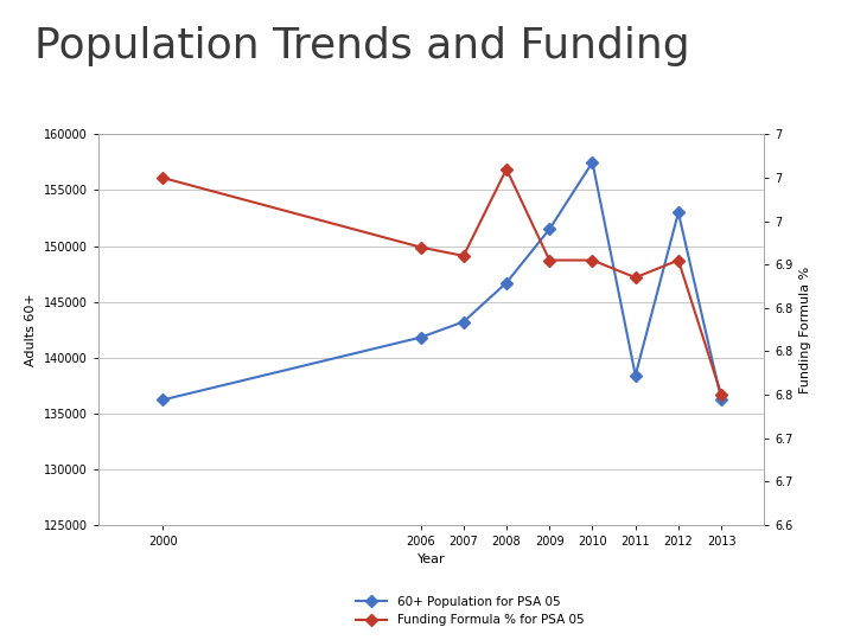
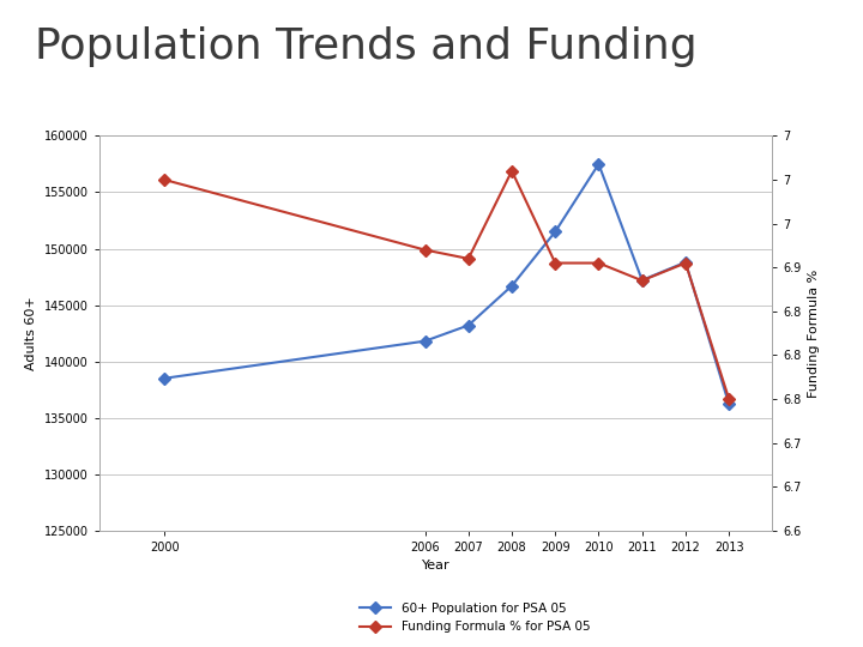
60+ Population for PSA 05/2000: 136200 -> 138500
60+ Population for PSA 05/2011: 138400 -> 147200
60+ Population for PSA 05/2012: 153000 -> 148800
